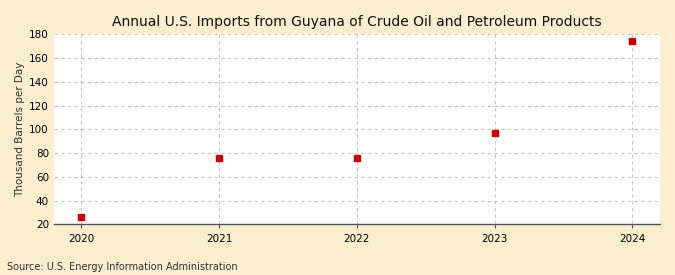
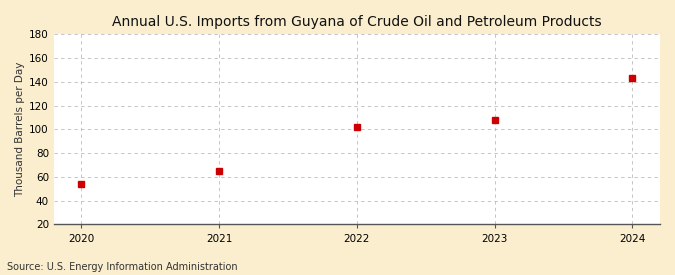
2020: 26 -> 54
2021: 76 -> 65
2022: 76 -> 102
2023: 97 -> 108
2024: 174 -> 143
